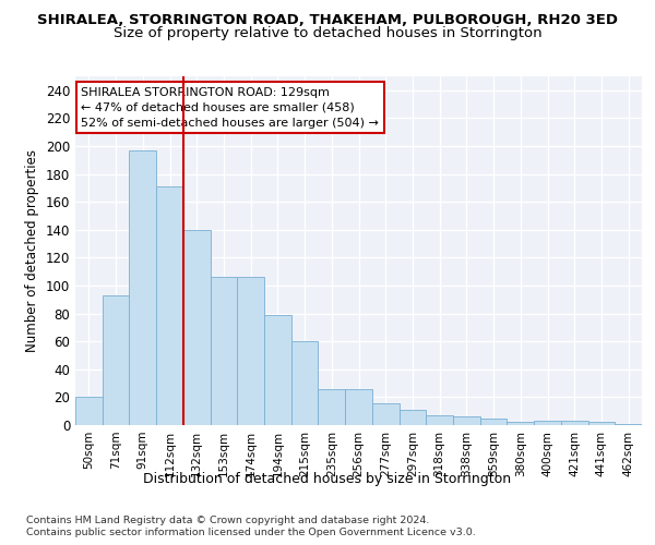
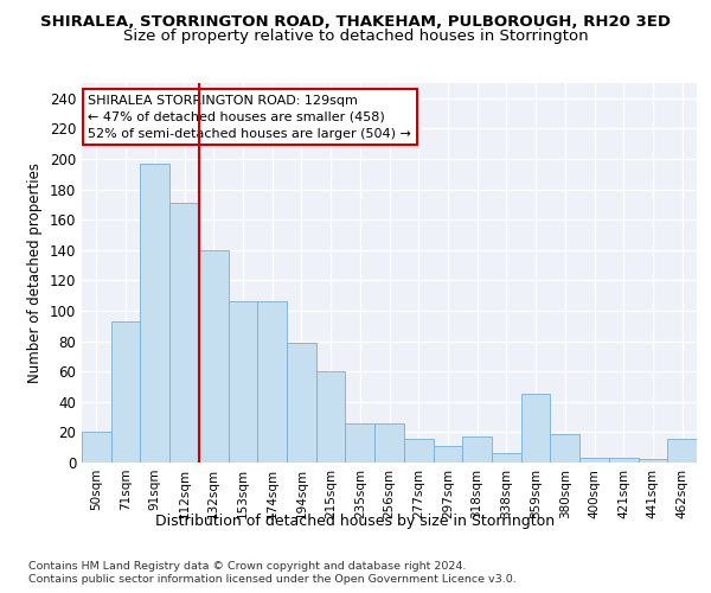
318sqm: 7 -> 17
359sqm: 5 -> 45
380sqm: 2 -> 19
462sqm: 1 -> 16
